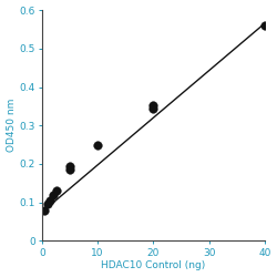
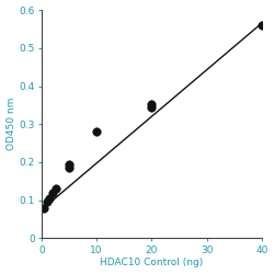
10: 0.248 -> 0.280
